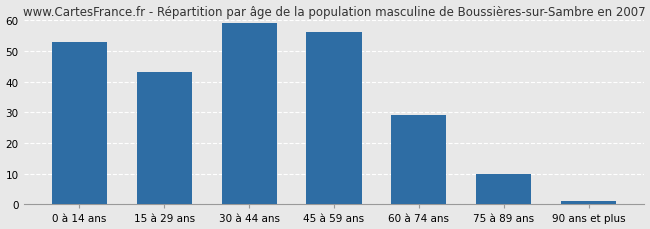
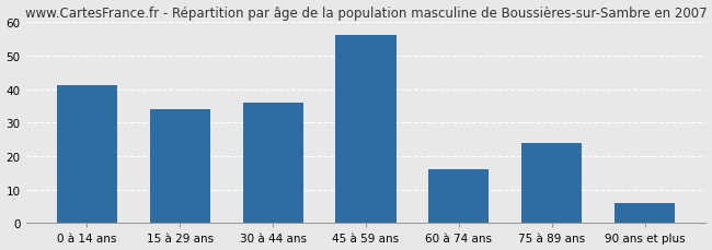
0 à 14 ans: 53 -> 41
15 à 29 ans: 43 -> 34
30 à 44 ans: 59 -> 36
60 à 74 ans: 29 -> 16
75 à 89 ans: 10 -> 24
90 ans et plus: 1 -> 6
